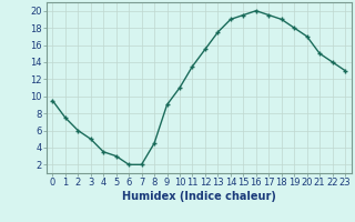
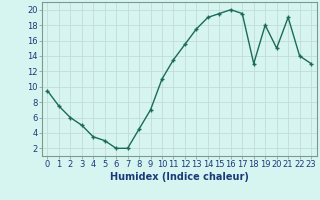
9: 9.0 -> 7.0
18: 19.0 -> 13.0
20: 17.0 -> 15.0
21: 15.0 -> 19.0
